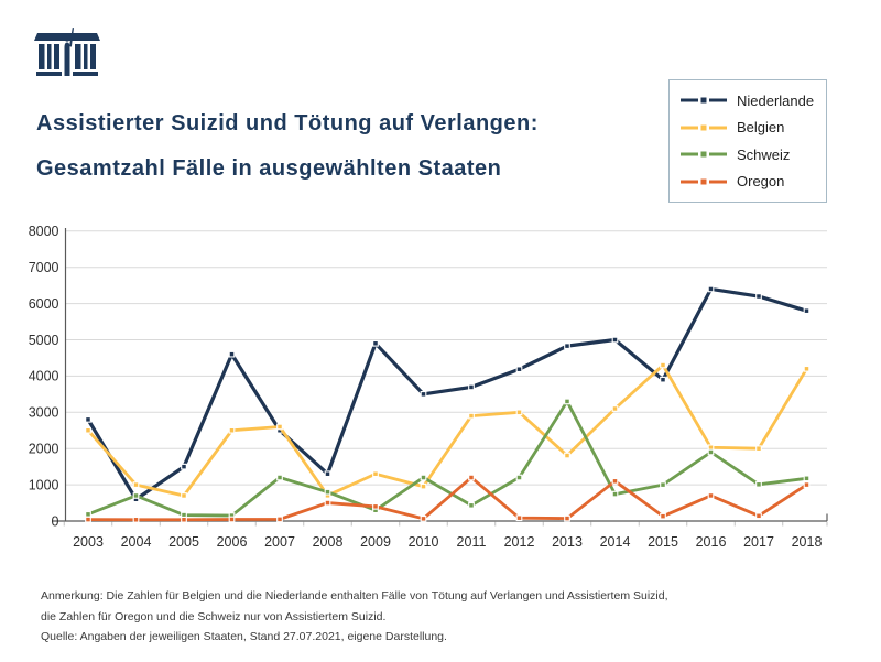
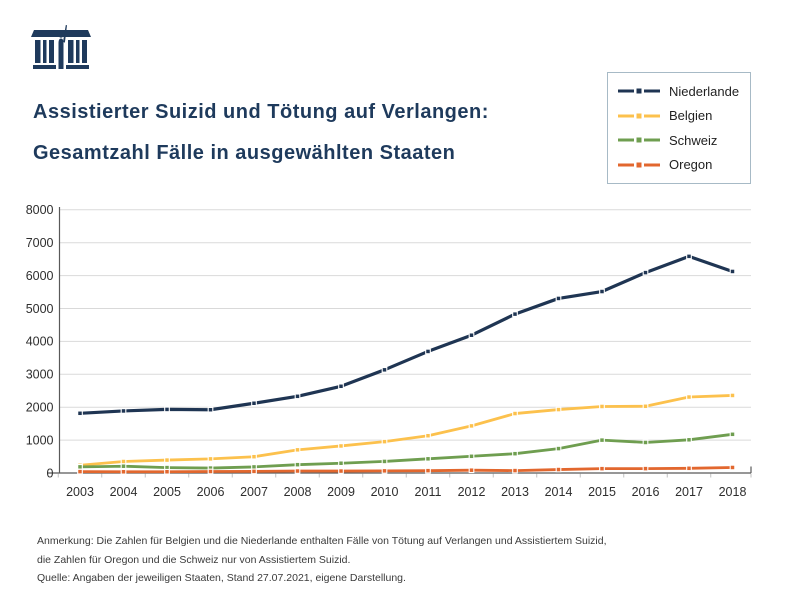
Niederlande/2003: 2800 -> 1800
Belgien/2003: 2500 -> 200
Niederlande/2004: 600 -> 1900
Belgien/2004: 1000 -> 300
Schweiz/2004: 700 -> 200
Niederlande/2005: 1500 -> 1900
Belgien/2005: 700 -> 400
Niederlande/2006: 4600 -> 1900
Belgien/2006: 2500 -> 400
Niederlande/2007: 2500 -> 2100
Belgien/2007: 2600 -> 500
Schweiz/2007: 1200 -> 200
Niederlande/2008: 1300 -> 2300
Schweiz/2008: 800 -> 300
Oregon/2008: 500 -> 100
Niederlande/2009: 4900 -> 2600
Belgien/2009: 1300 -> 800
Oregon/2009: 400 -> 100
Niederlande/2010: 3500 -> 3100
Schweiz/2010: 1200 -> 400
Belgien/2011: 2900 -> 1100
Oregon/2011: 1200 -> 100
Belgien/2012: 3000 -> 1400
Schweiz/2012: 1200 -> 500
Schweiz/2013: 3300 -> 600
Niederlande/2014: 5000 -> 5300
Belgien/2014: 3100 -> 1900
Oregon/2014: 1100 -> 100
Niederlande/2015: 3900 -> 5500
Belgien/2015: 4300 -> 2000
Niederlande/2016: 6400 -> 6100
Schweiz/2016: 1900 -> 900
Oregon/2016: 700 -> 100
Niederlande/2017: 6200 -> 6600
Belgien/2017: 2000 -> 2300
Niederlande/2018: 5800 -> 6100
Belgien/2018: 4200 -> 2400
Oregon/2018: 1000 -> 200
